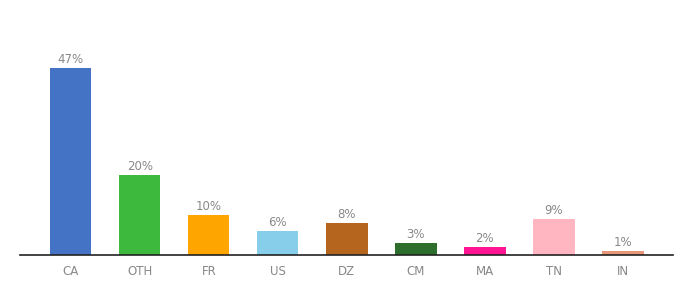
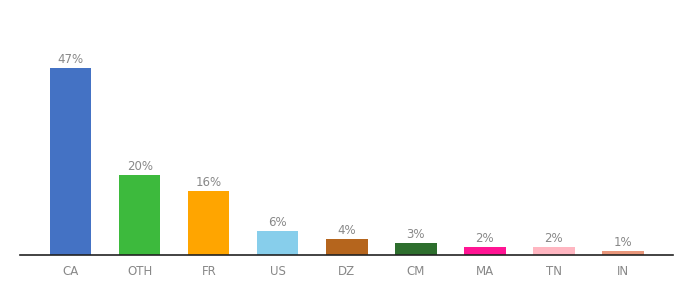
FR: 10% -> 16%
DZ: 8% -> 4%
TN: 9% -> 2%
